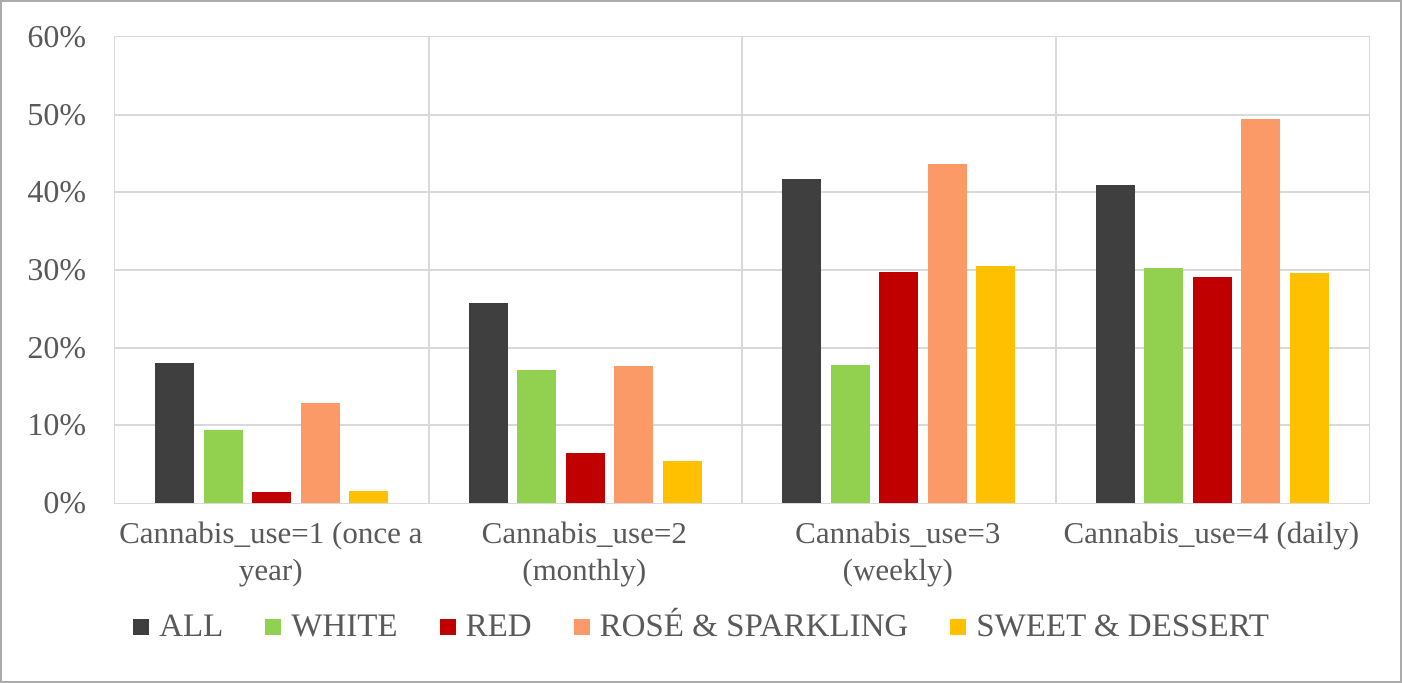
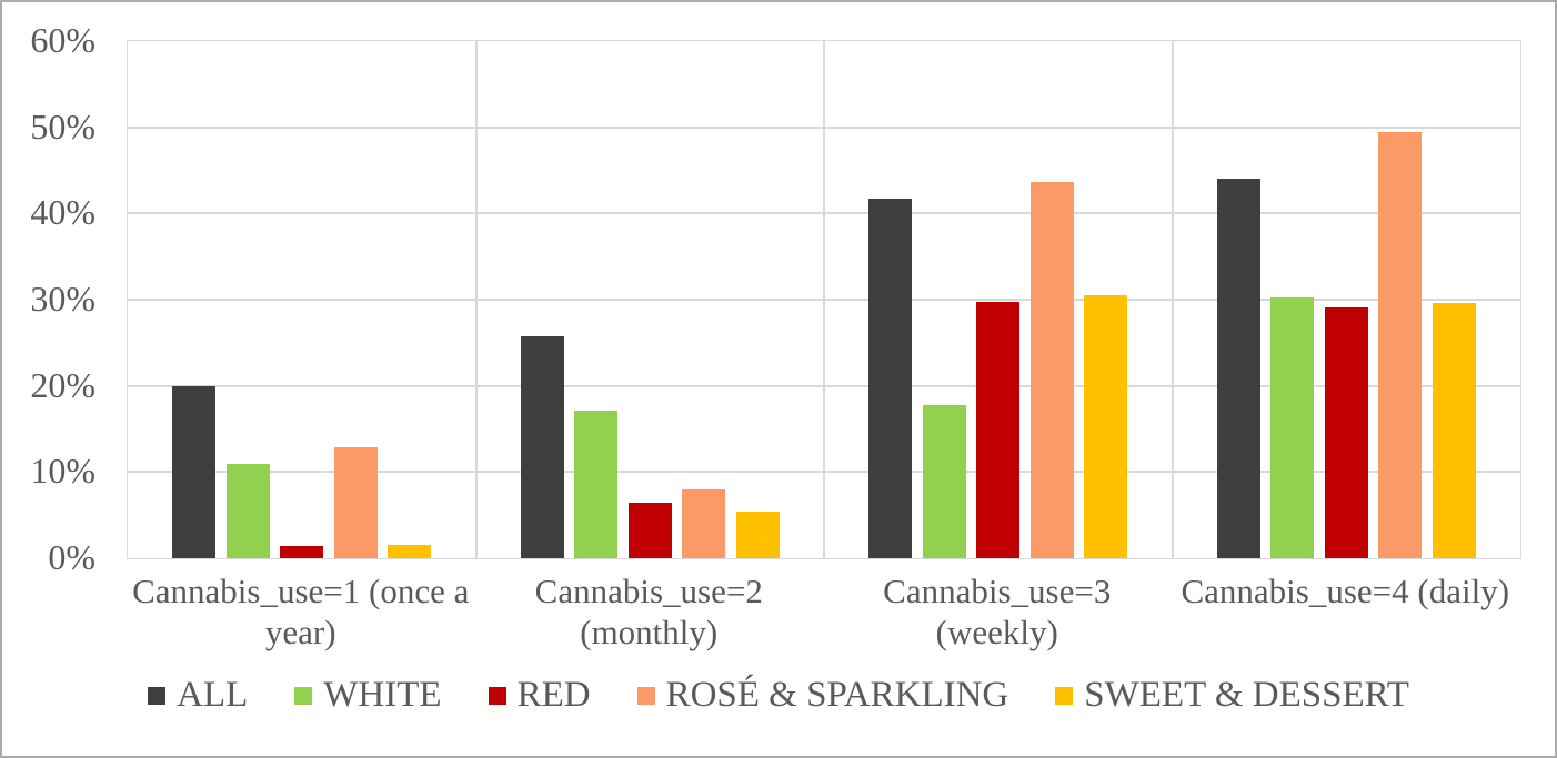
ALL/Cannabis_use=1 (once a year): 18% -> 20%
WHITE/Cannabis_use=1 (once a year): 9% -> 11%
ROSÉ & SPARKLING/Cannabis_use=2 (monthly): 18% -> 8%
ALL/Cannabis_use=4 (daily): 41% -> 44%
